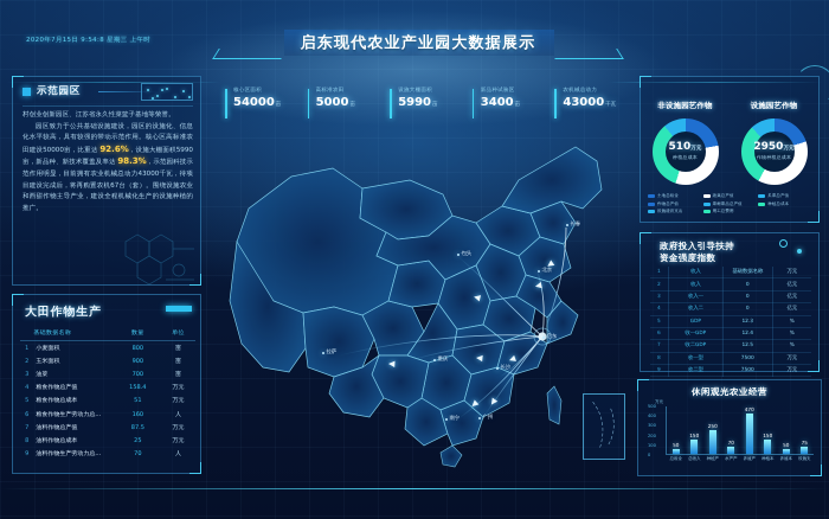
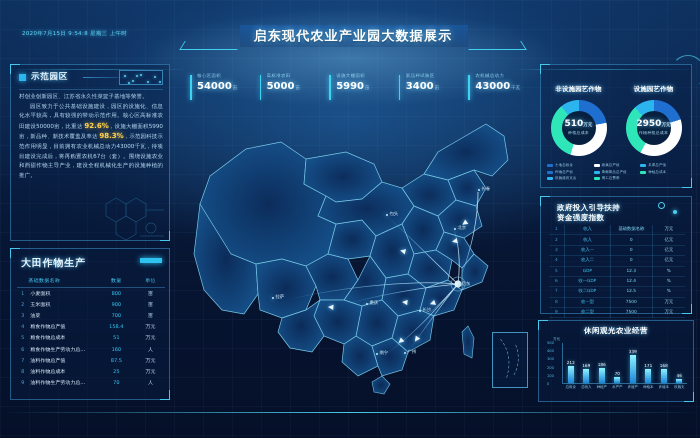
总租金: 50 -> 212
总收入: 150 -> 169
种植产: 250 -> 186
养殖产: 470 -> 339
种植本: 150 -> 171
养殖本: 50 -> 168
设施支: 75 -> 46
